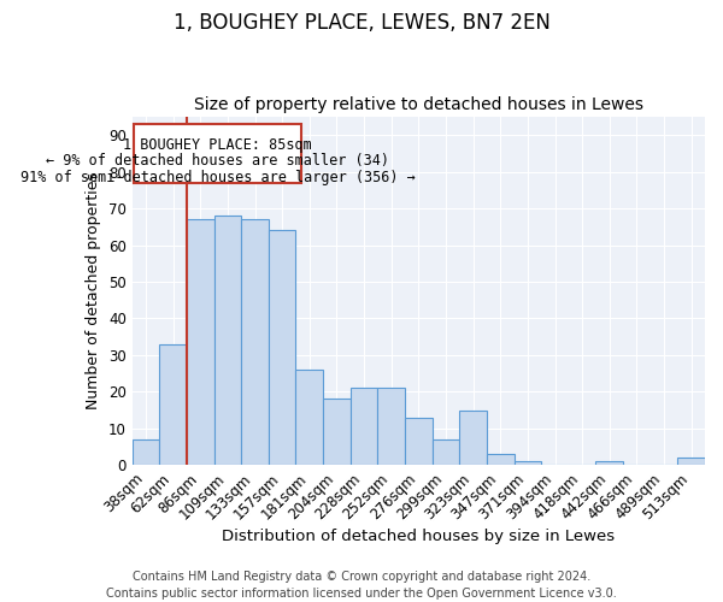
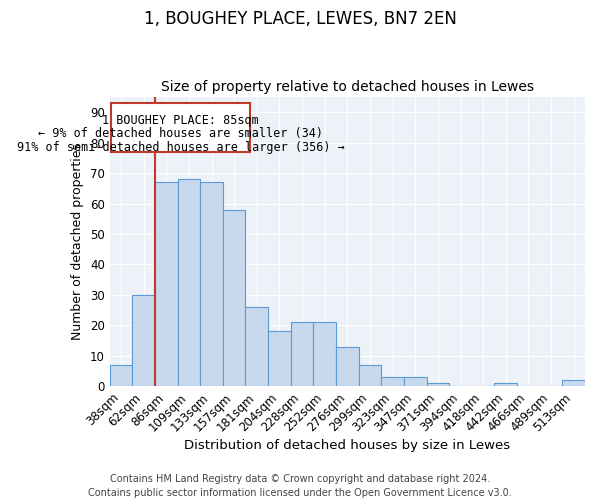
62sqm: 33 -> 30
157sqm: 64 -> 58
323sqm: 15 -> 3
